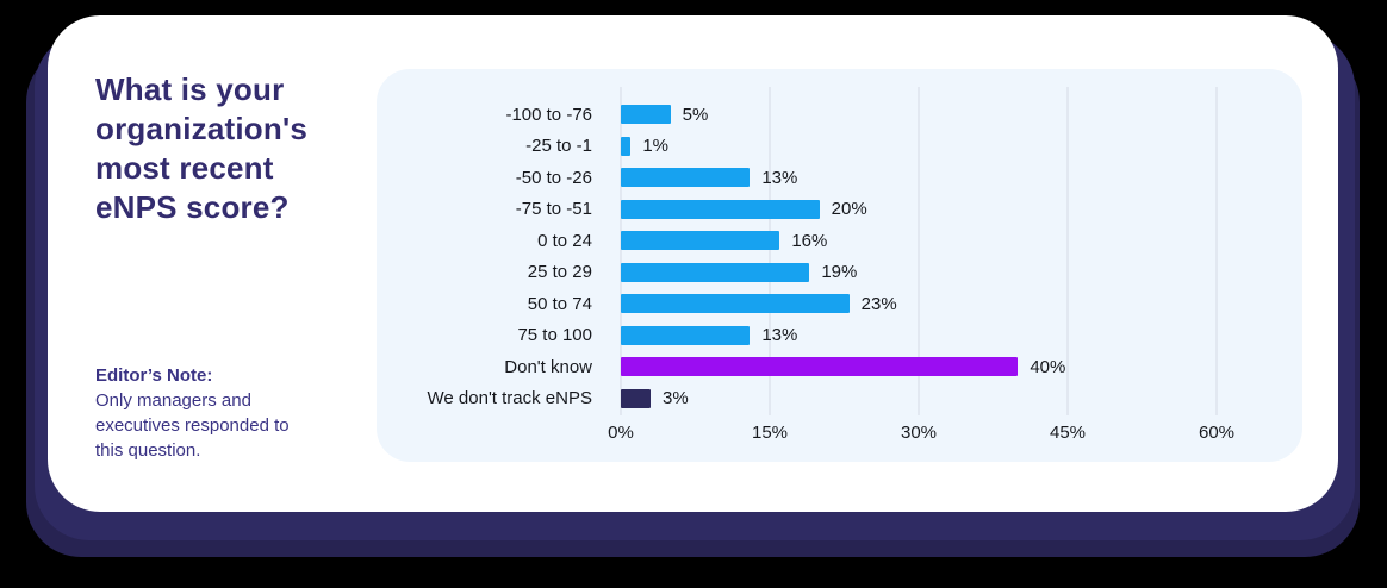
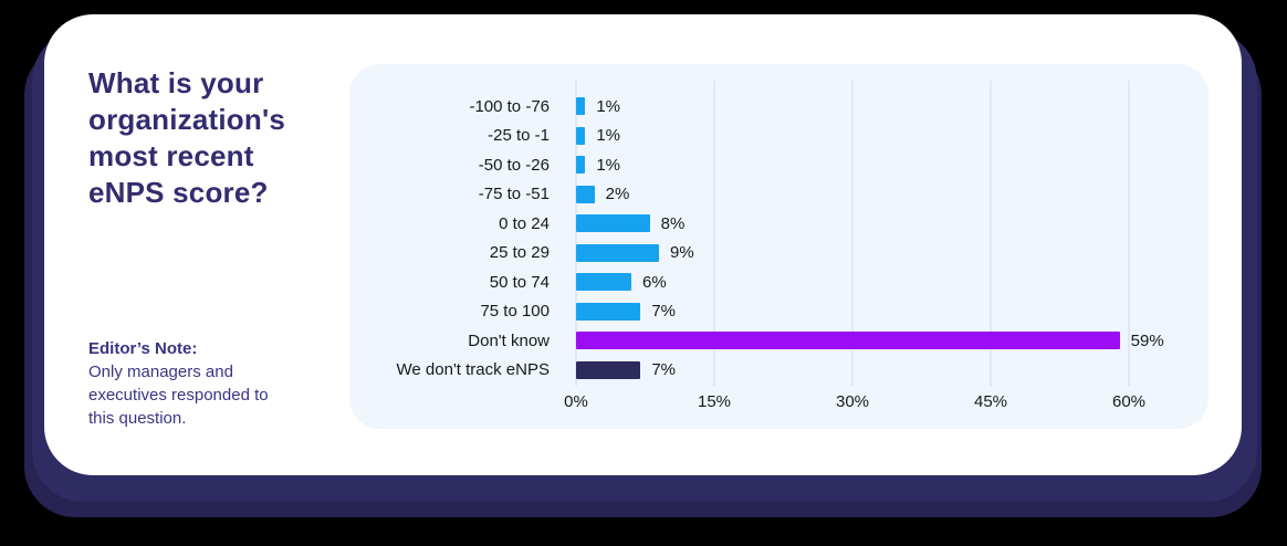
-100 to -76: 5% -> 1%
-50 to -26: 13% -> 1%
-75 to -51: 20% -> 2%
0 to 24: 16% -> 8%
25 to 29: 19% -> 9%
50 to 74: 23% -> 6%
75 to 100: 13% -> 7%
Don't know: 40% -> 59%
We don't track eNPS: 3% -> 7%
